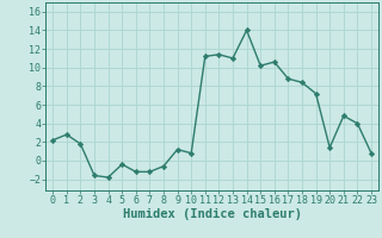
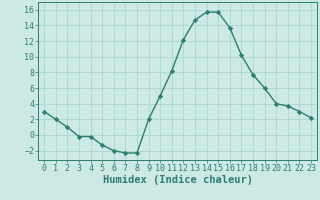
0: 2.2 -> 3.0
1: 2.8 -> 2.0
2: 1.8 -> 1.0
3: -1.6 -> -0.2
4: -1.8 -> -0.2
5: -0.4 -> -1.3
6: -1.2 -> -2.0
7: -1.2 -> -2.3
8: -0.6 -> -2.3
9: 1.2 -> 2.0
10: 0.8 -> 5.0
11: 11.2 -> 8.2
12: 11.4 -> 12.2
13: 11.0 -> 14.7
14: 14.0 -> 15.7
15: 10.2 -> 15.7
16: 10.6 -> 13.7
17: 8.8 -> 10.2
18: 8.4 -> 7.7
19: 7.2 -> 6.0
20: 1.4 -> 4.0
21: 4.8 -> 3.7
22: 4.0 -> 3.0
23: 0.8 -> 2.2
